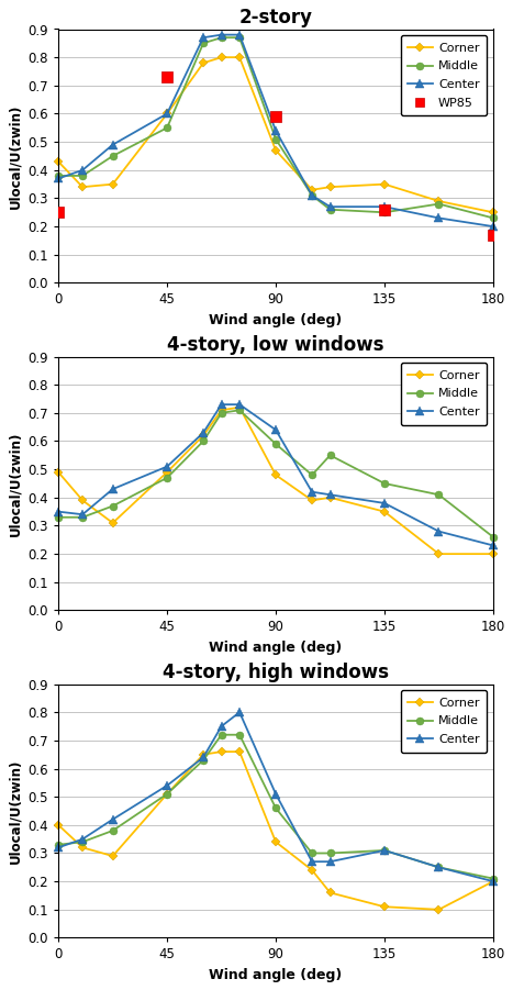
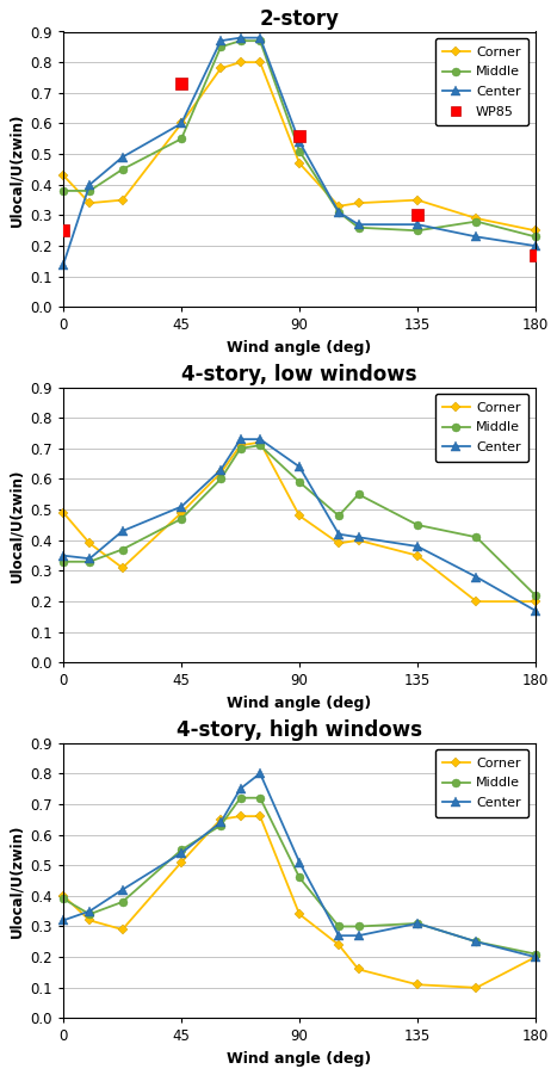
2-story/Center/0: 0.37 -> 0.14
2-story/WP85/90: 0.59 -> 0.56
2-story/WP85/135: 0.26 -> 0.30
4-story, low windows/Middle/180: 0.26 -> 0.22
4-story, low windows/Center/180: 0.23 -> 0.17
4-story, high windows/Middle/0: 0.33 -> 0.39
4-story, high windows/Middle/45: 0.51 -> 0.55
